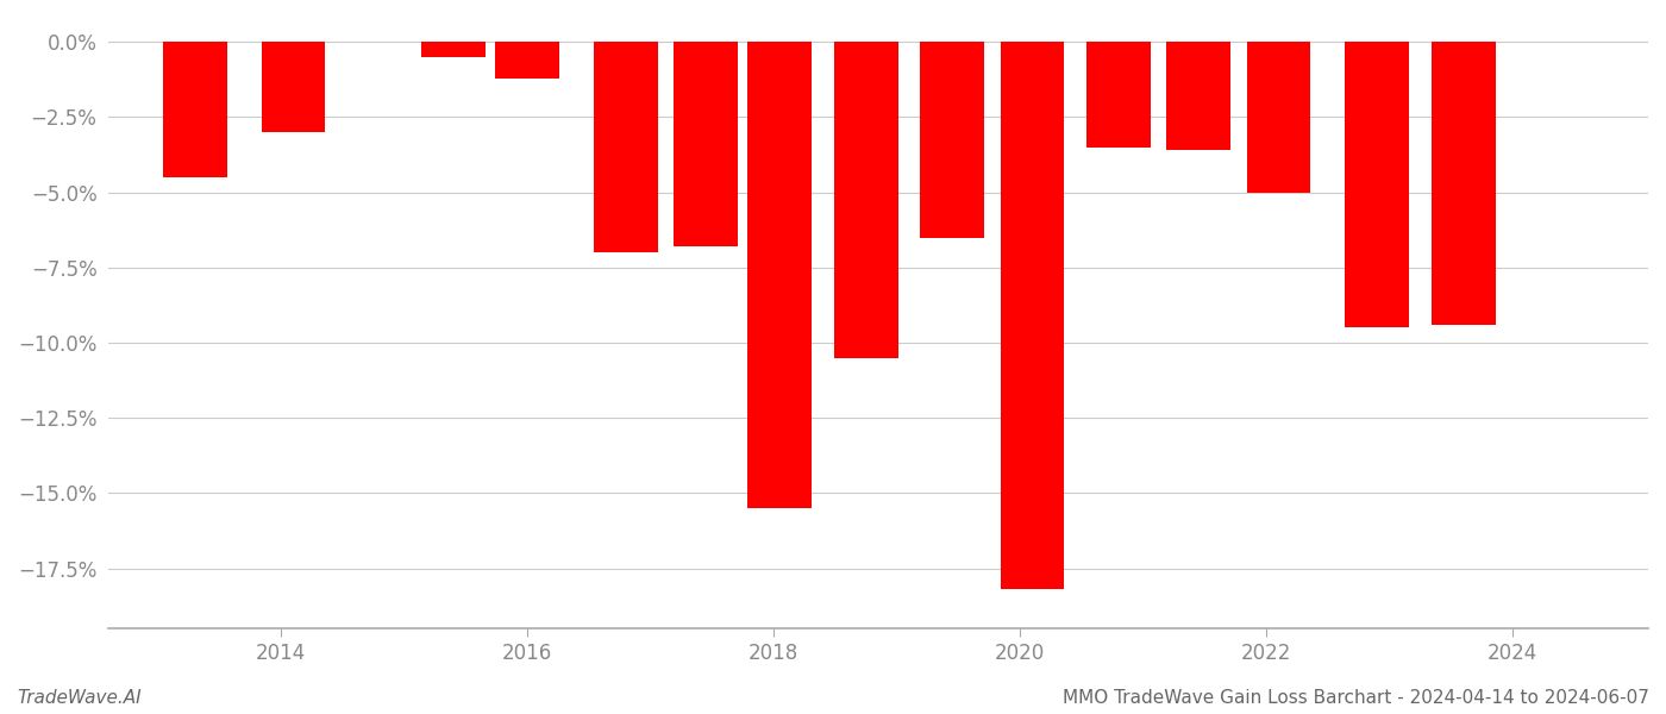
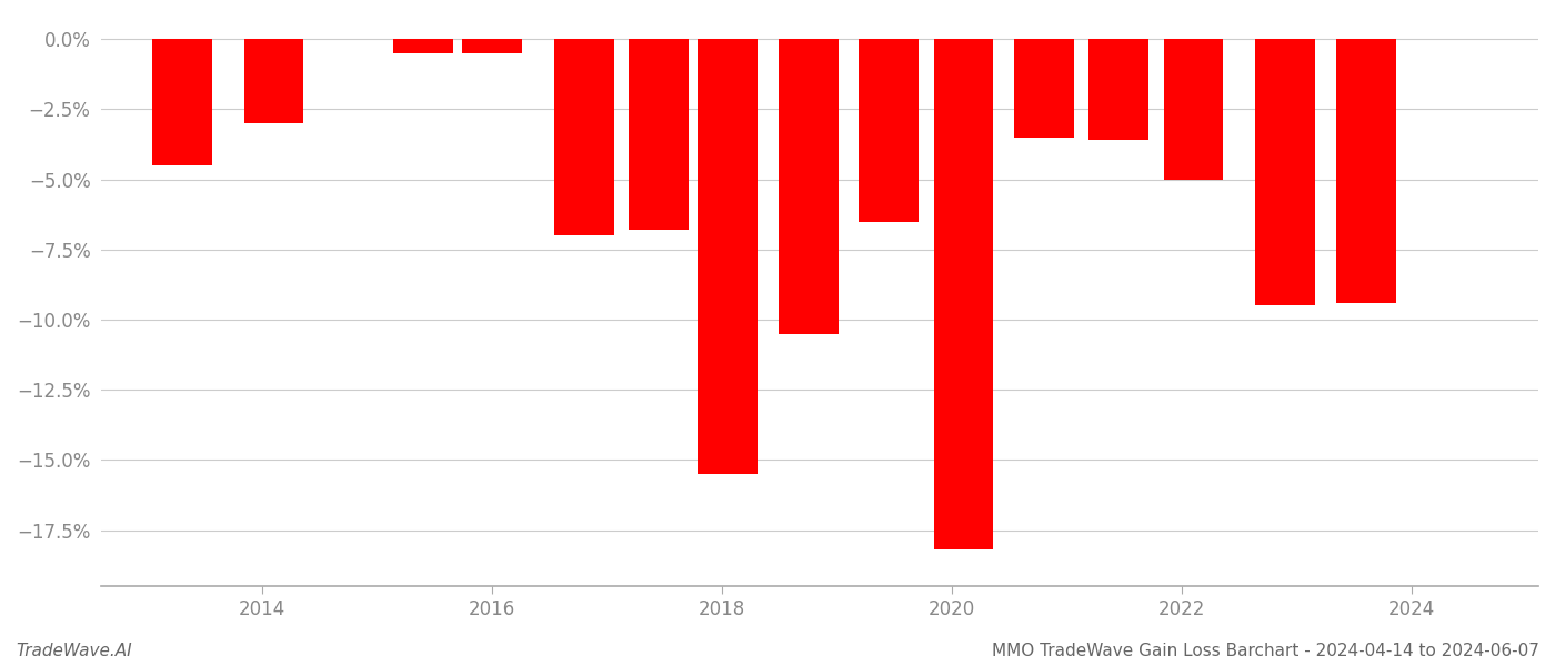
2016: -1.2% -> -0.5%
